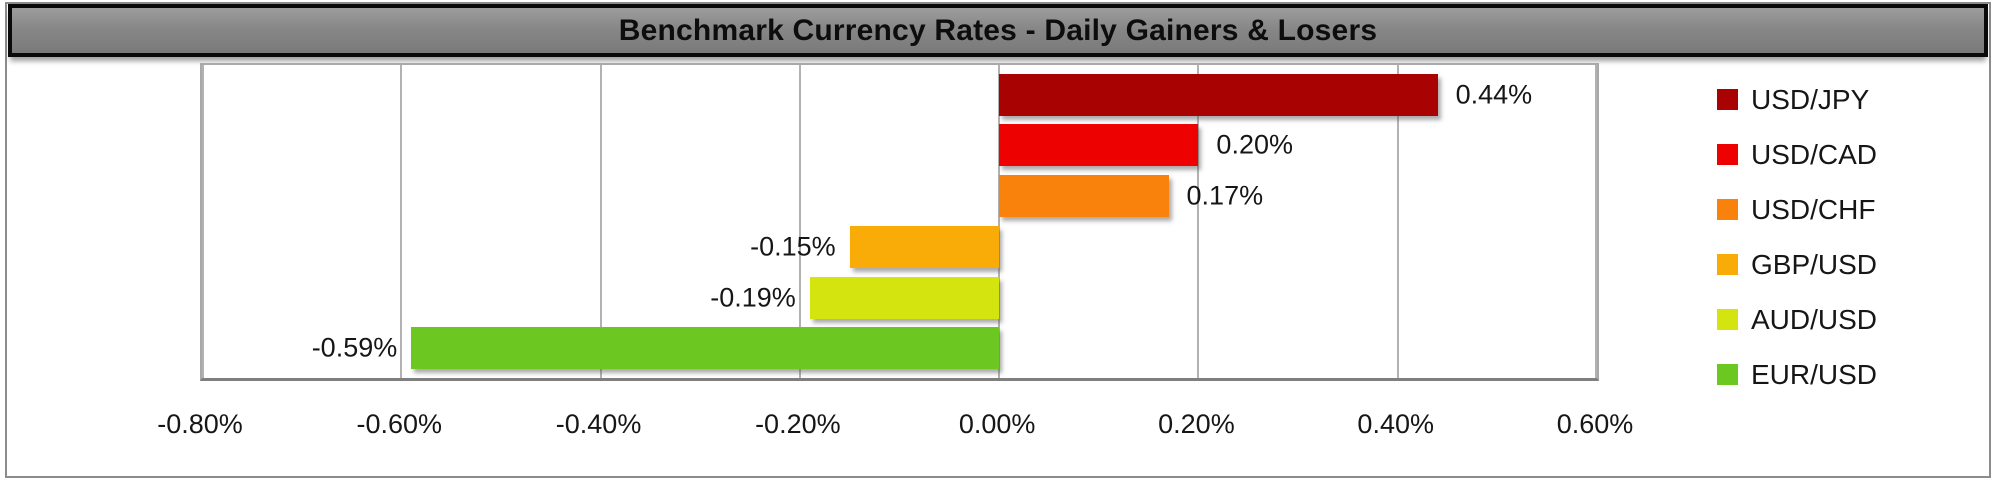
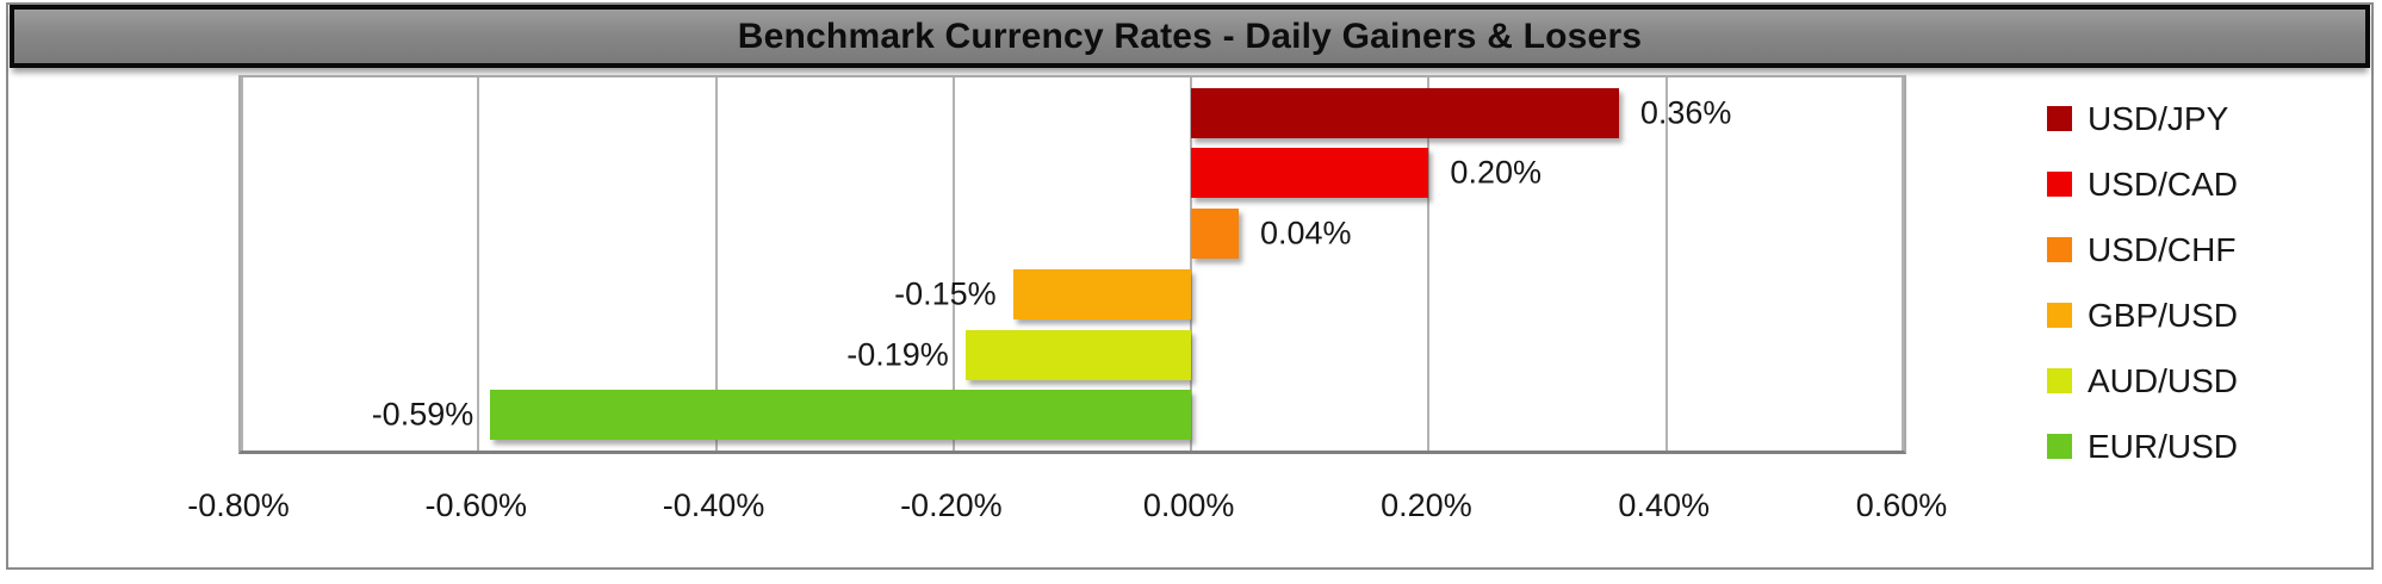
USD/JPY: 0.44% -> 0.36%
USD/CHF: 0.17% -> 0.04%
